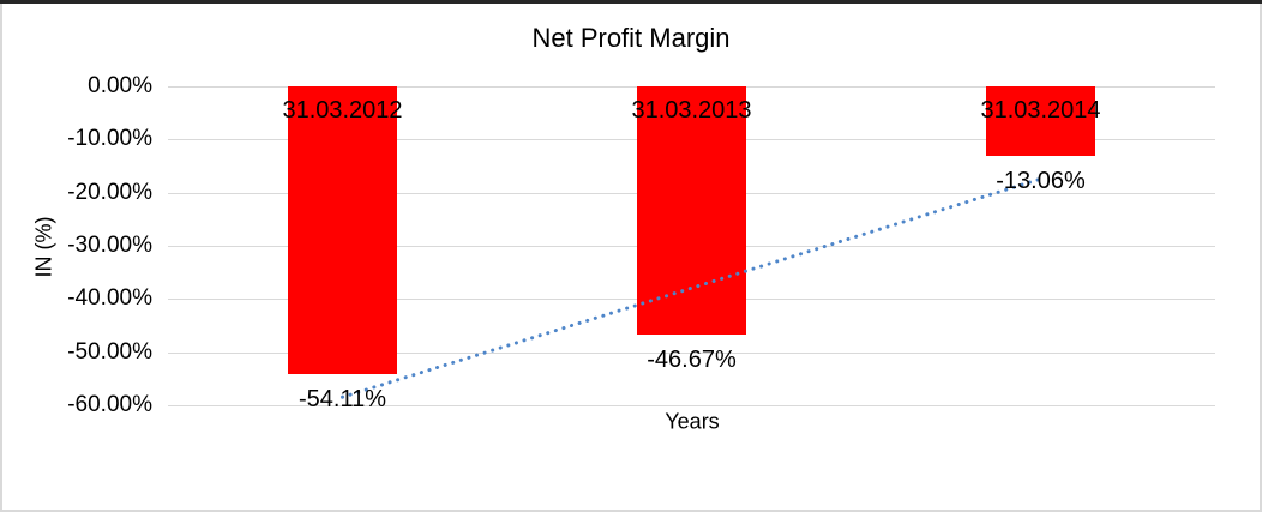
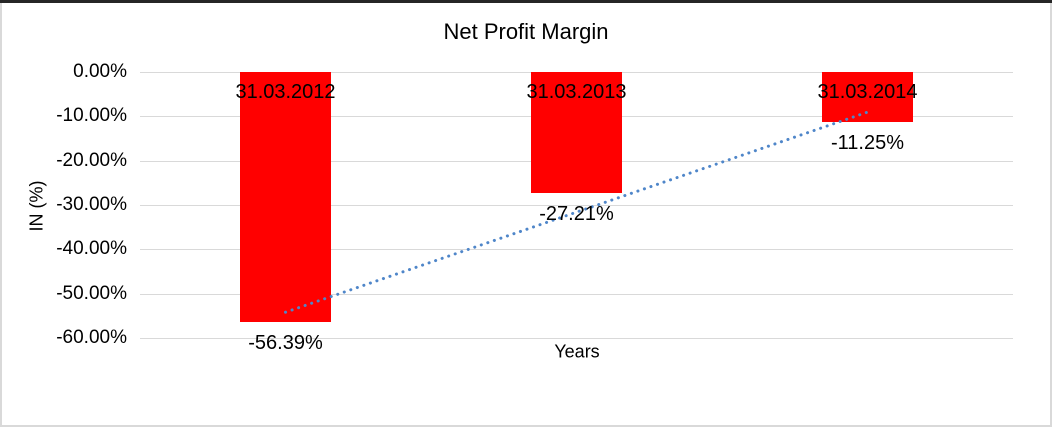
31.03.2012: -54.11% -> -56.39%
31.03.2013: -46.67% -> -27.21%
31.03.2014: -13.06% -> -11.25%
